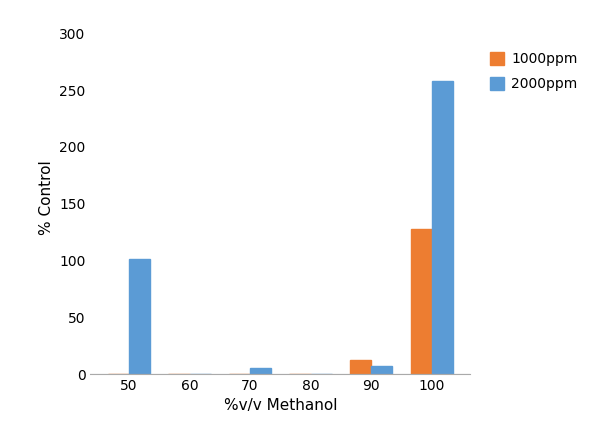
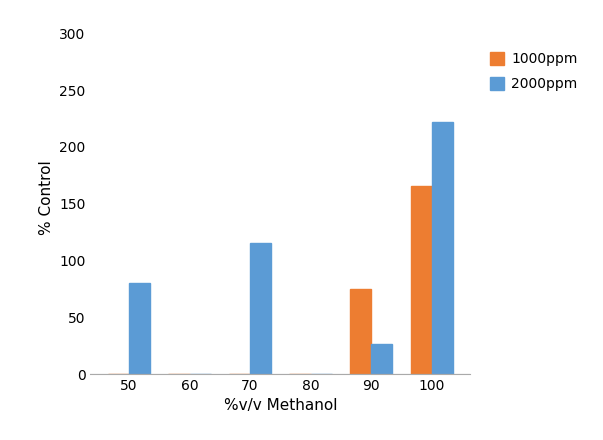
2000ppm/50: 101 -> 80
2000ppm/70: 5 -> 115
1000ppm/90: 12 -> 75
2000ppm/90: 7 -> 26
1000ppm/100: 128 -> 166
2000ppm/100: 258 -> 222
